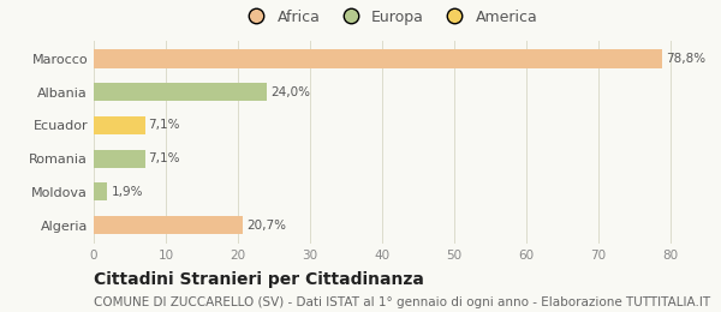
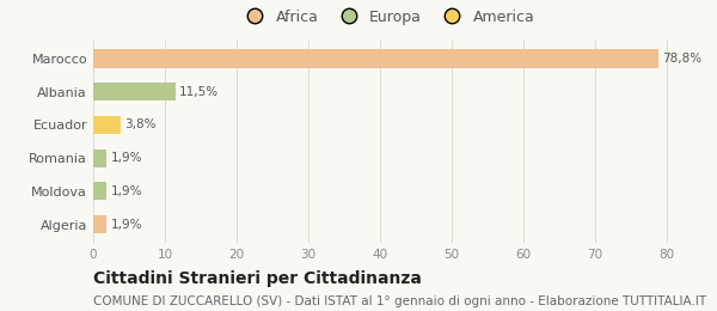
Albania: 24,0% -> 11,5%
Ecuador: 7,1% -> 3,8%
Romania: 7,1% -> 1,9%
Algeria: 20,7% -> 1,9%
